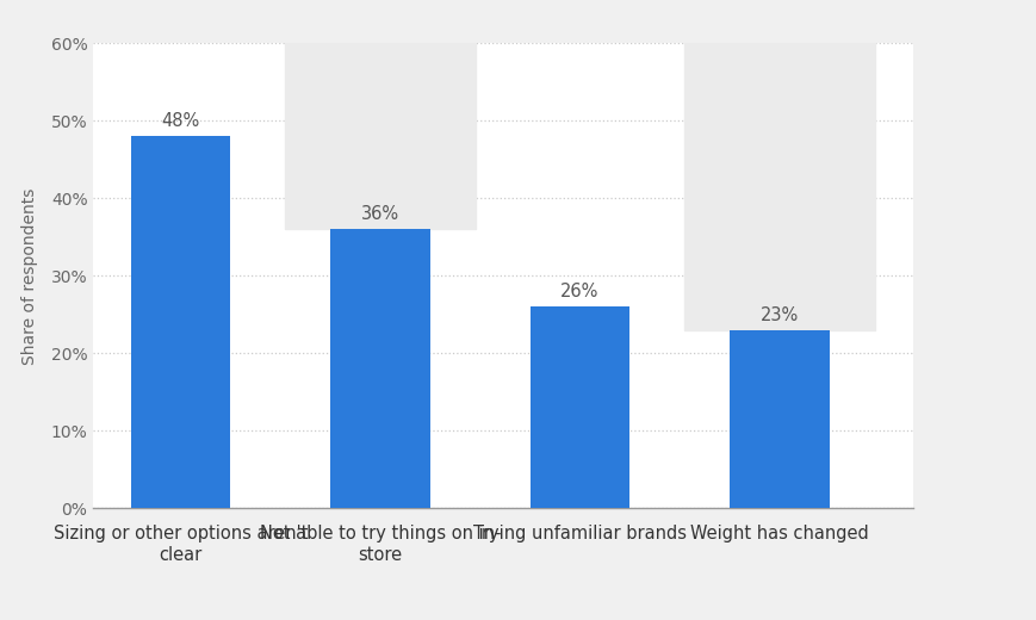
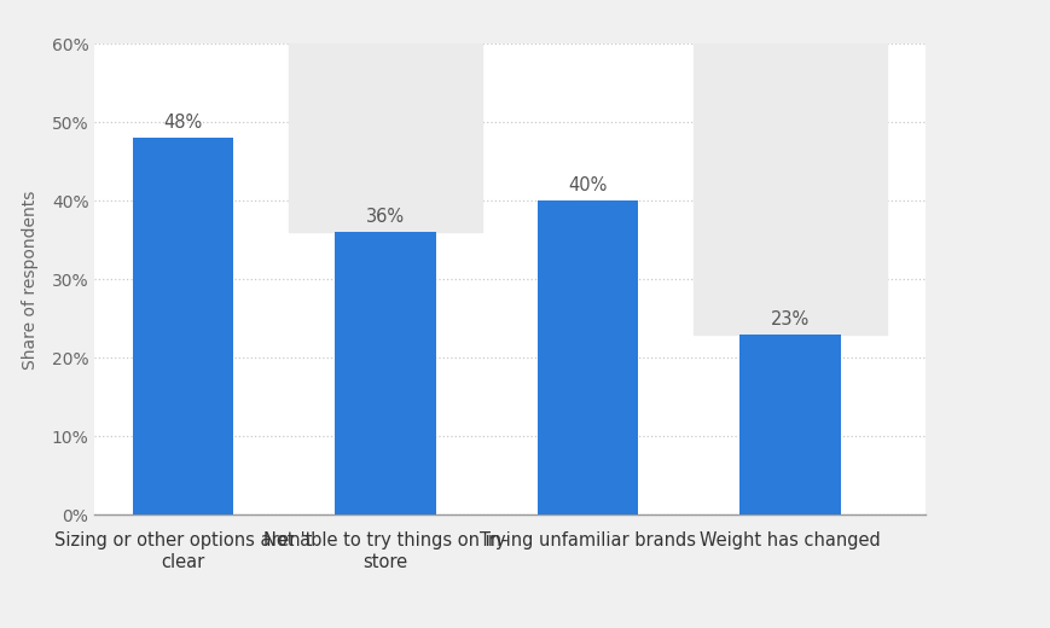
Trying unfamiliar brands: 26% -> 40%
